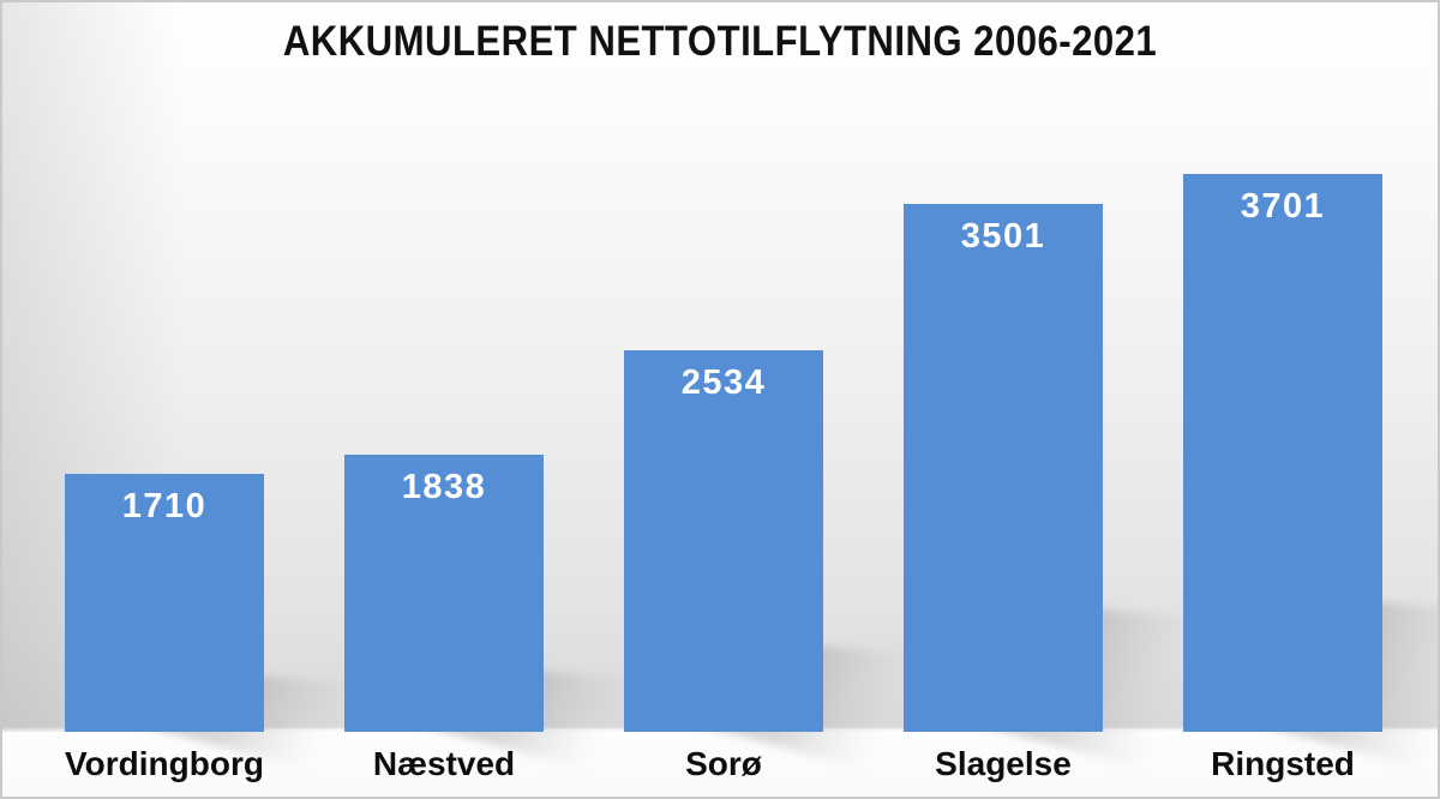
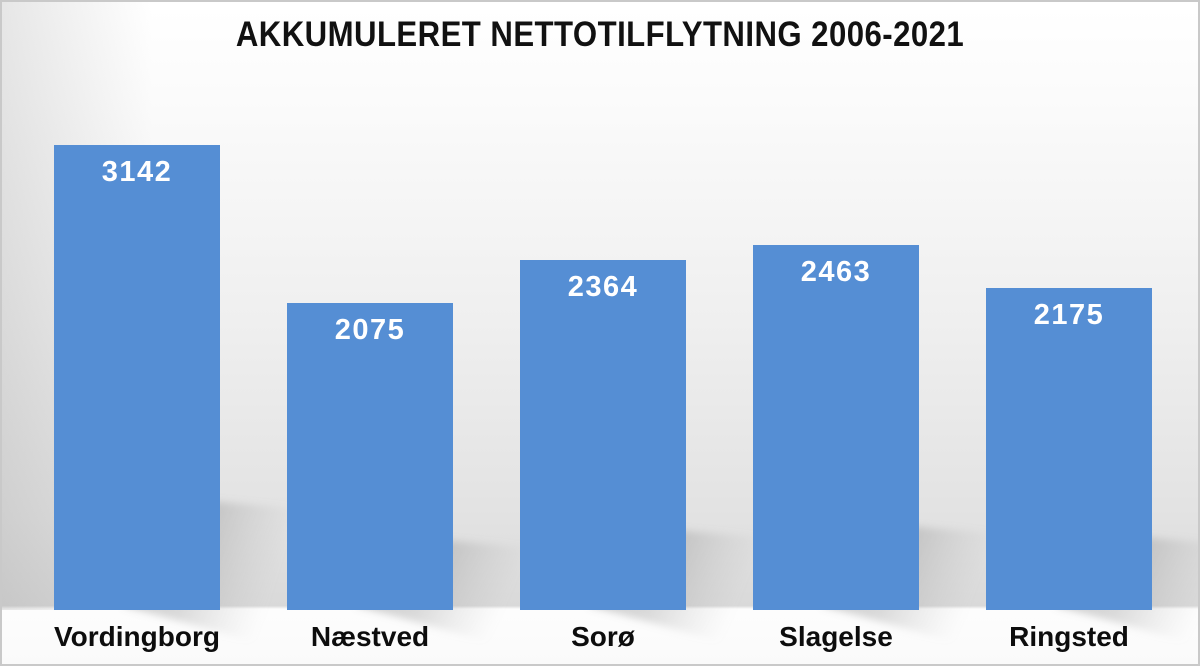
Vordingborg: 1710 -> 3142
Næstved: 1838 -> 2075
Sorø: 2534 -> 2364
Slagelse: 3501 -> 2463
Ringsted: 3701 -> 2175
